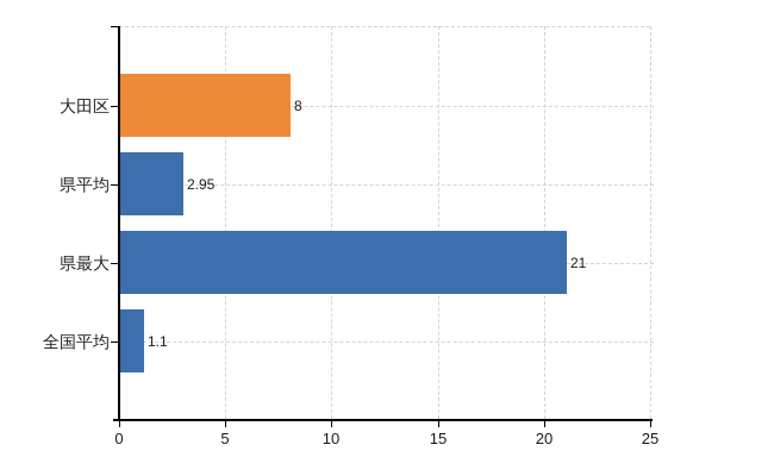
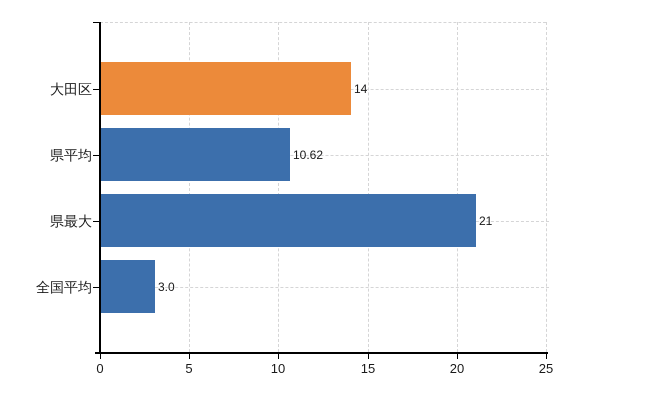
大田区: 8 -> 14
県平均: 2.95 -> 10.62
全国平均: 1.1 -> 3.0
